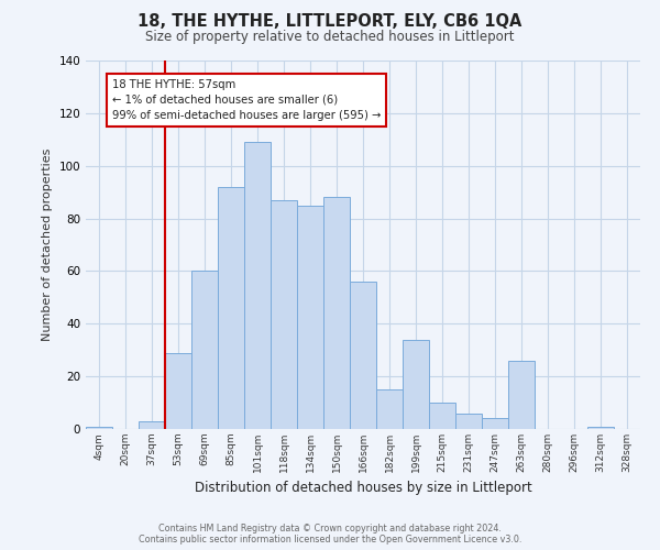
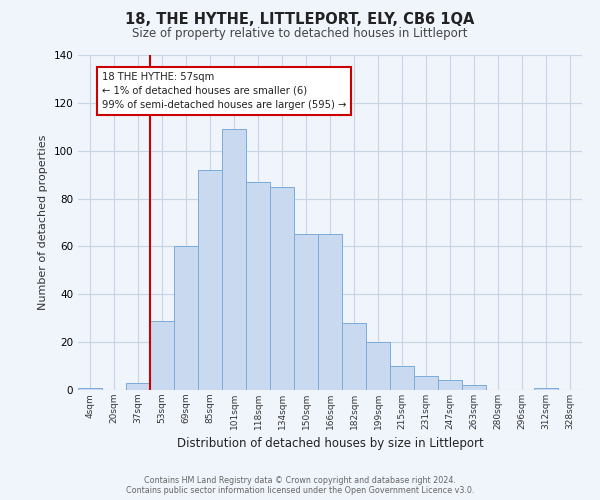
150sqm: 88 -> 65
166sqm: 56 -> 65
182sqm: 15 -> 28
199sqm: 34 -> 20
263sqm: 26 -> 2
